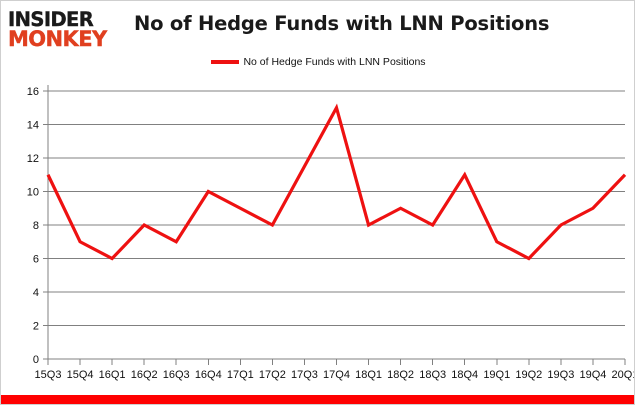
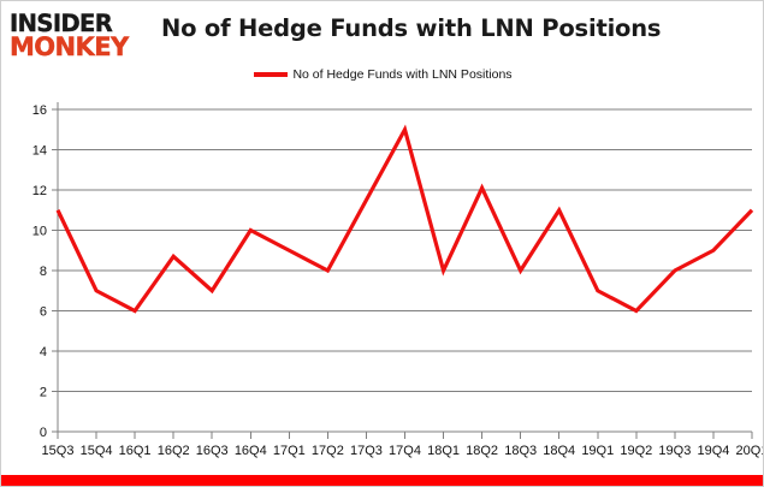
16Q2: 8.0 -> 8.7
18Q2: 9.0 -> 12.1
